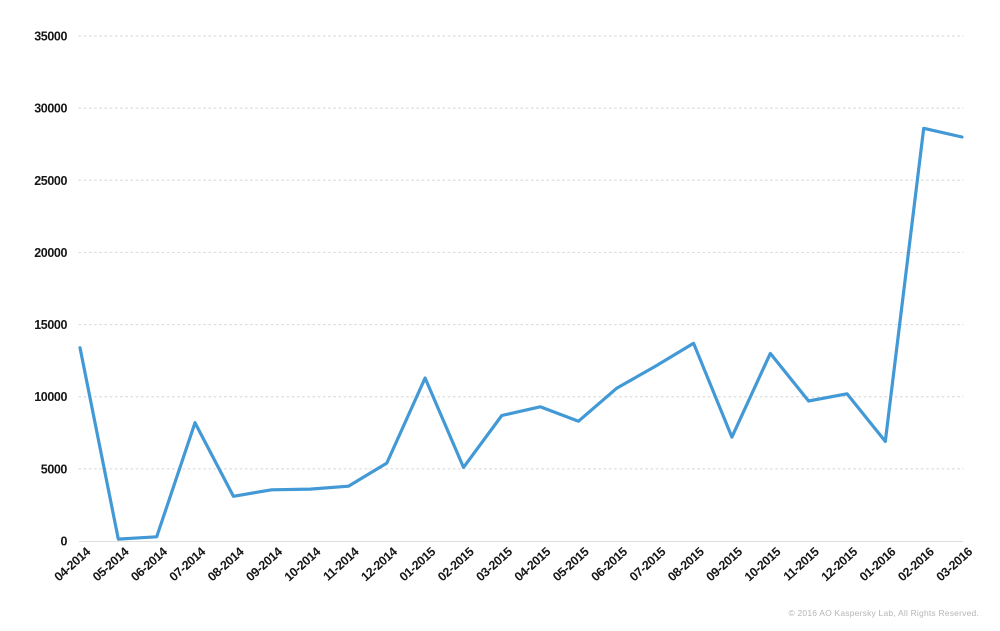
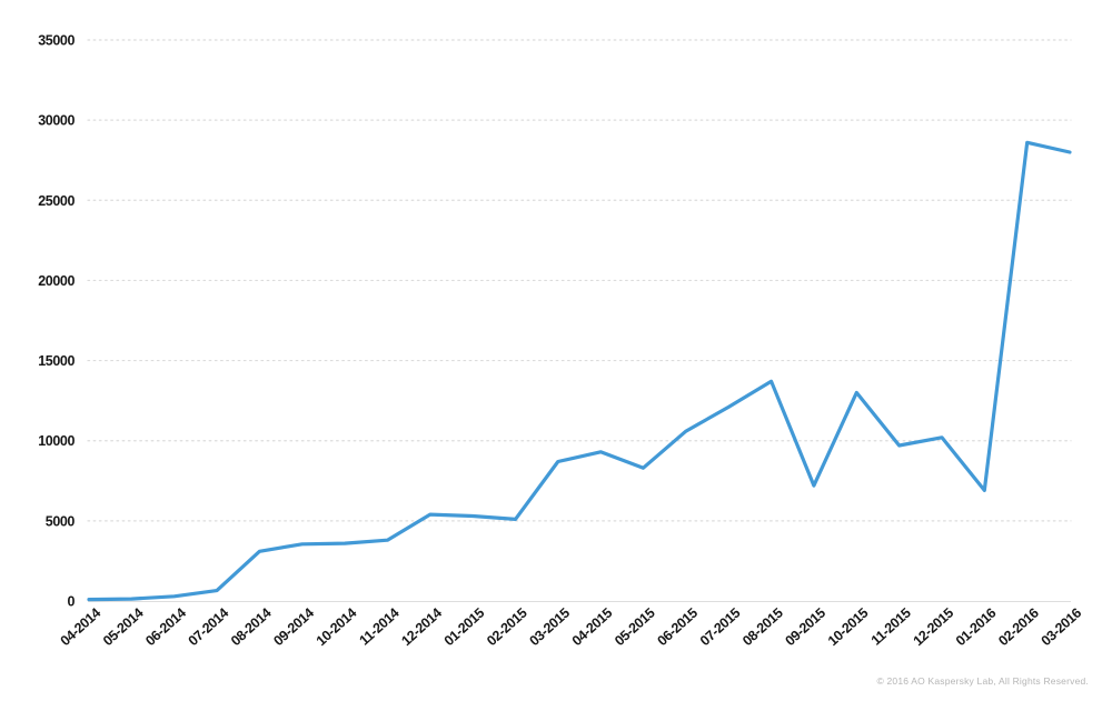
04-2014: 13400 -> 100
07-2014: 8200 -> 600
01-2015: 11300 -> 5300
